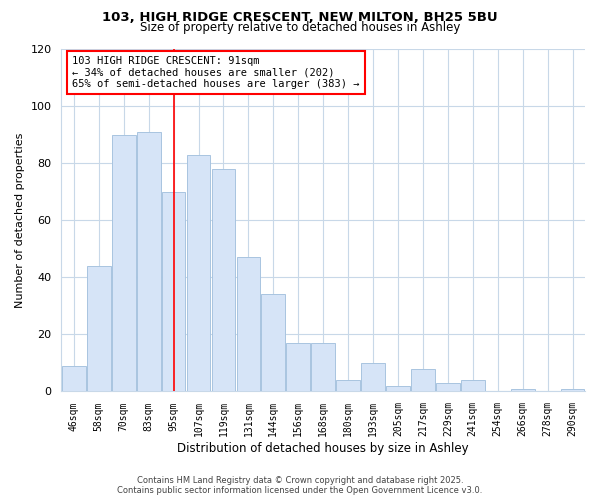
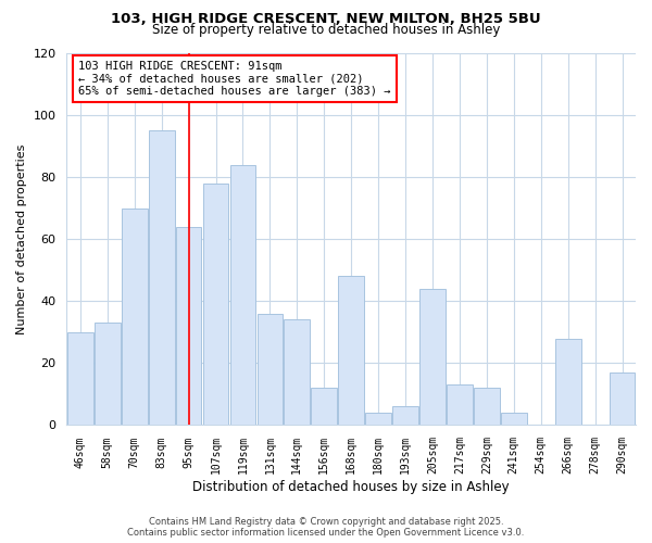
46sqm: 9 -> 30
58sqm: 44 -> 33
70sqm: 90 -> 70
83sqm: 91 -> 95
95sqm: 70 -> 64
107sqm: 83 -> 78
119sqm: 78 -> 84
131sqm: 47 -> 36
156sqm: 17 -> 12
168sqm: 17 -> 48
193sqm: 10 -> 6
205sqm: 2 -> 44
217sqm: 8 -> 13
229sqm: 3 -> 12
266sqm: 1 -> 28
290sqm: 1 -> 17
